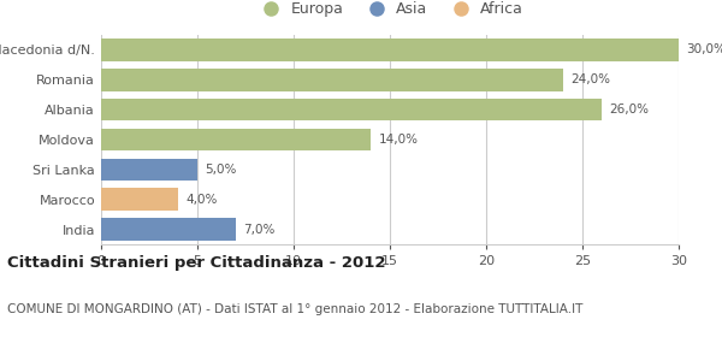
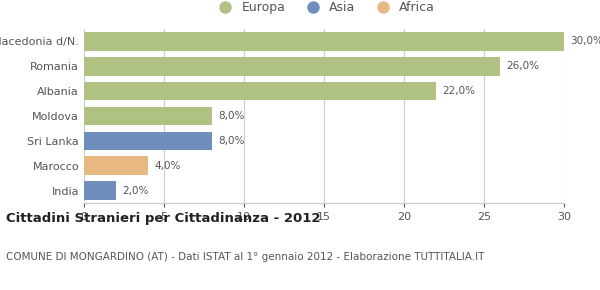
Romania: 24,0% -> 26,0%
Albania: 26,0% -> 22,0%
Moldova: 14,0% -> 8,0%
Sri Lanka: 5,0% -> 8,0%
India: 7,0% -> 2,0%
